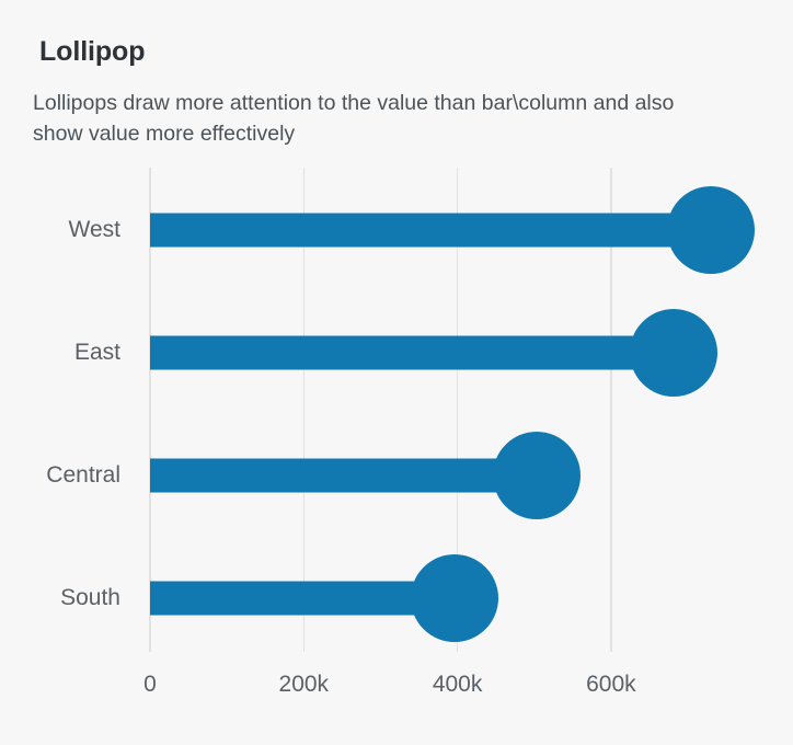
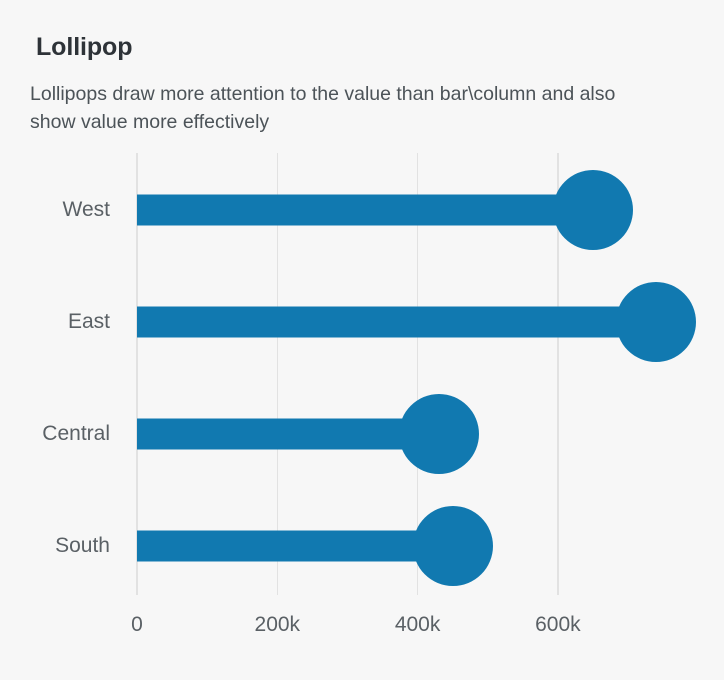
West: 730k -> 650k
East: 680k -> 740k
Central: 500k -> 430k
South: 400k -> 450k
